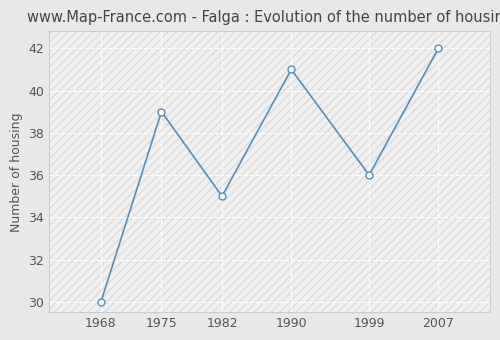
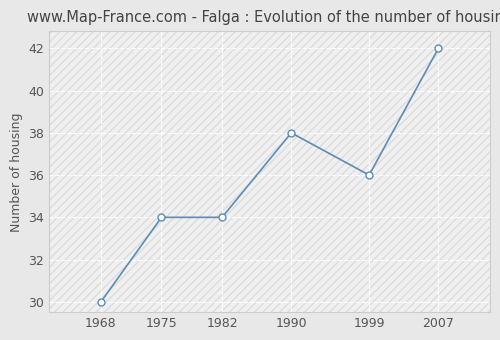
1975: 39 -> 34
1982: 35 -> 34
1990: 41 -> 38
